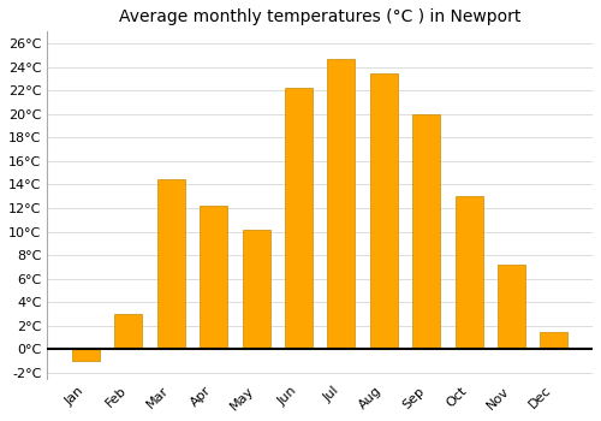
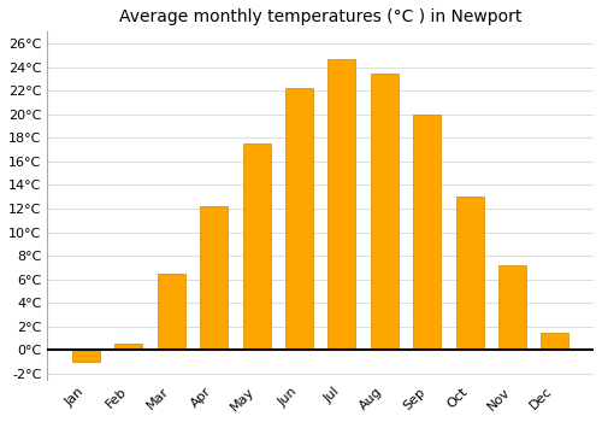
Feb: 3.0°C -> 0.5°C
Mar: 14.4°C -> 6.5°C
May: 10.2°C -> 17.5°C
